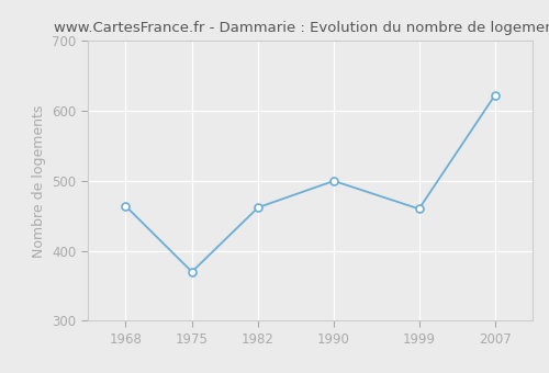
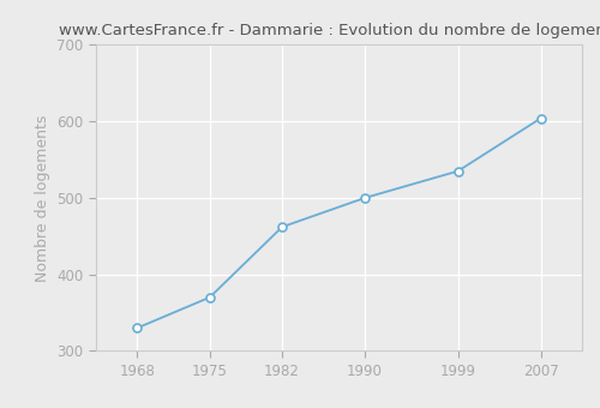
1968: 464 -> 330
1999: 460 -> 535
2007: 622 -> 604
